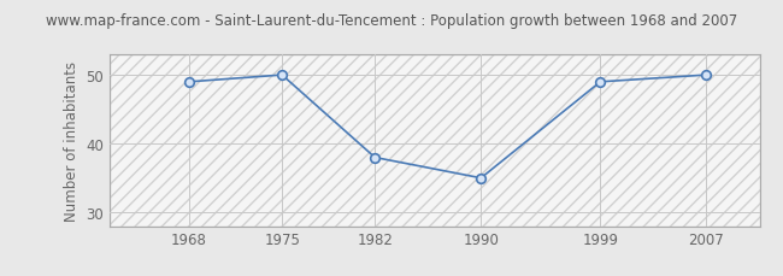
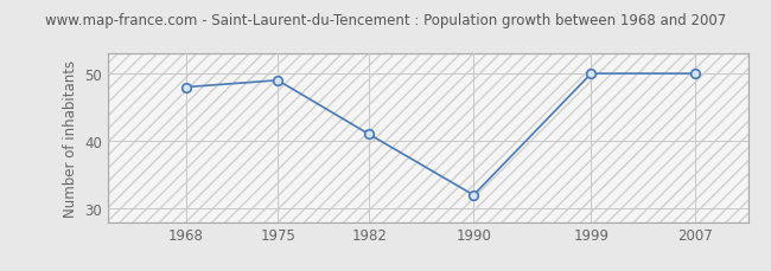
1968: 49 -> 48
1975: 50 -> 49
1982: 38 -> 41
1990: 35 -> 32
1999: 49 -> 50
